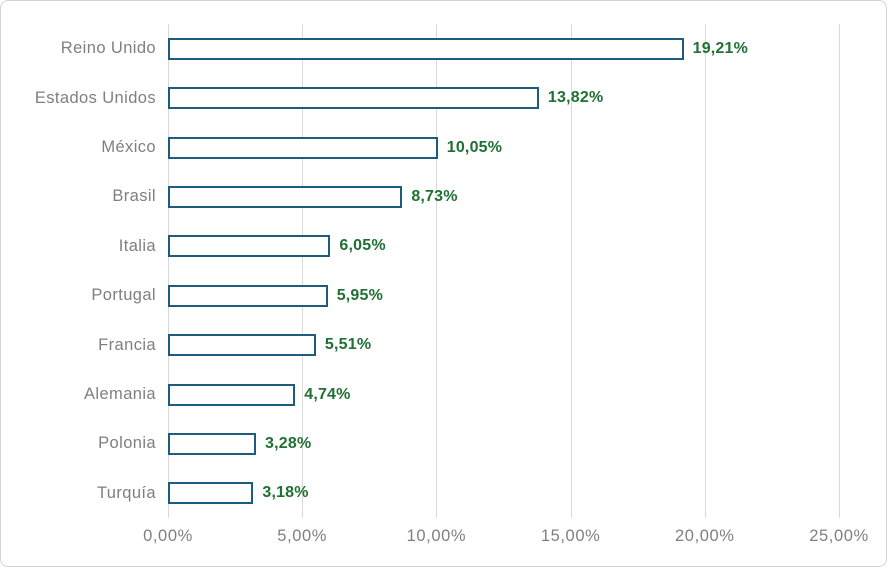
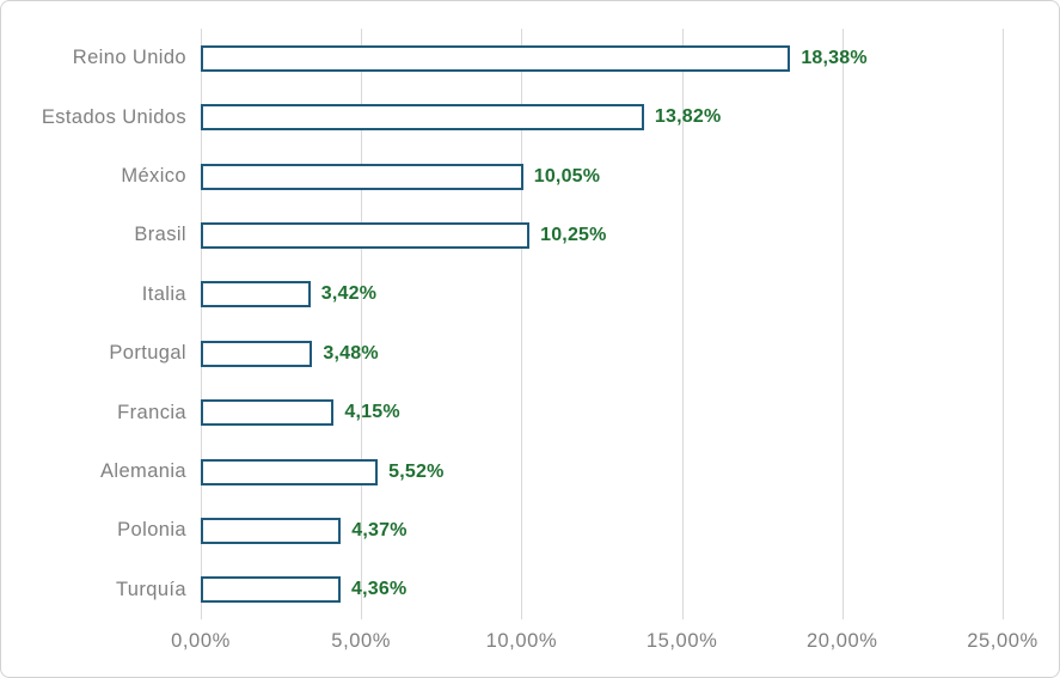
Reino Unido: 19,21% -> 18,38%
Brasil: 8,73% -> 10,25%
Italia: 6,05% -> 3,42%
Portugal: 5,95% -> 3,48%
Francia: 5,51% -> 4,15%
Alemania: 4,74% -> 5,52%
Polonia: 3,28% -> 4,37%
Turquía: 3,18% -> 4,36%
